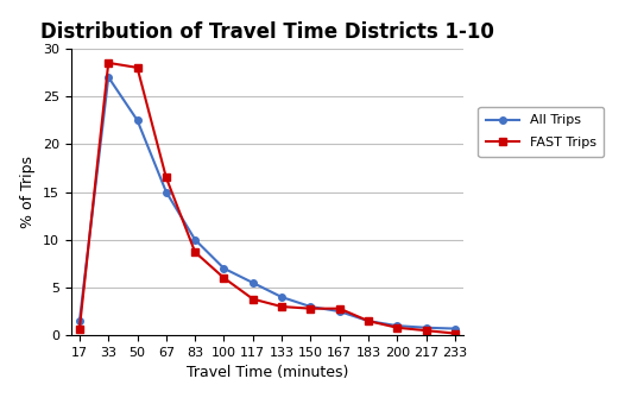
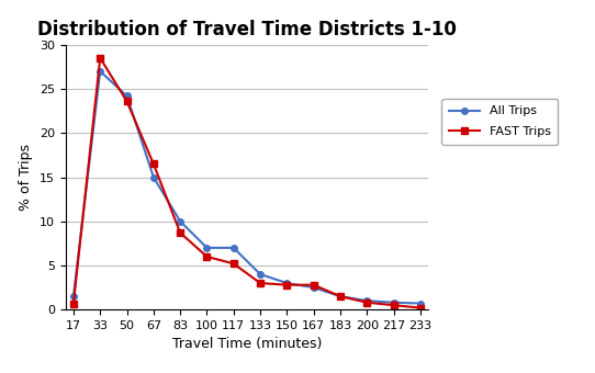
All Trips/50: 22.5 -> 24.2
FAST Trips/50: 28.0 -> 23.6
All Trips/117: 5.5 -> 7.0
FAST Trips/117: 3.8 -> 5.2
